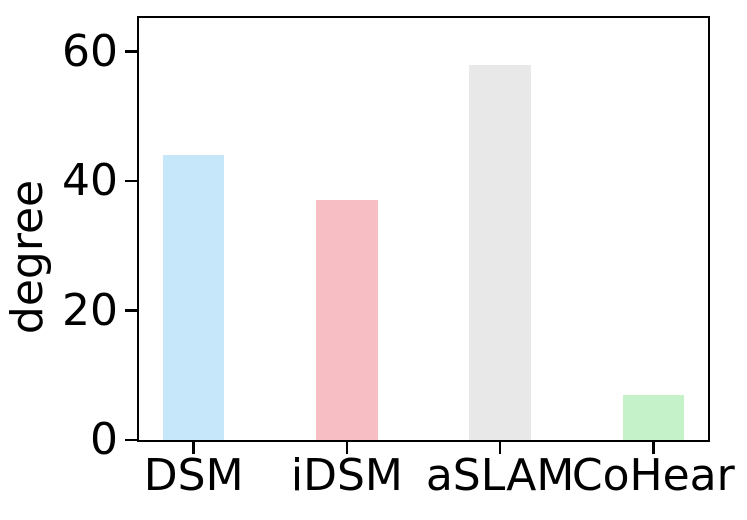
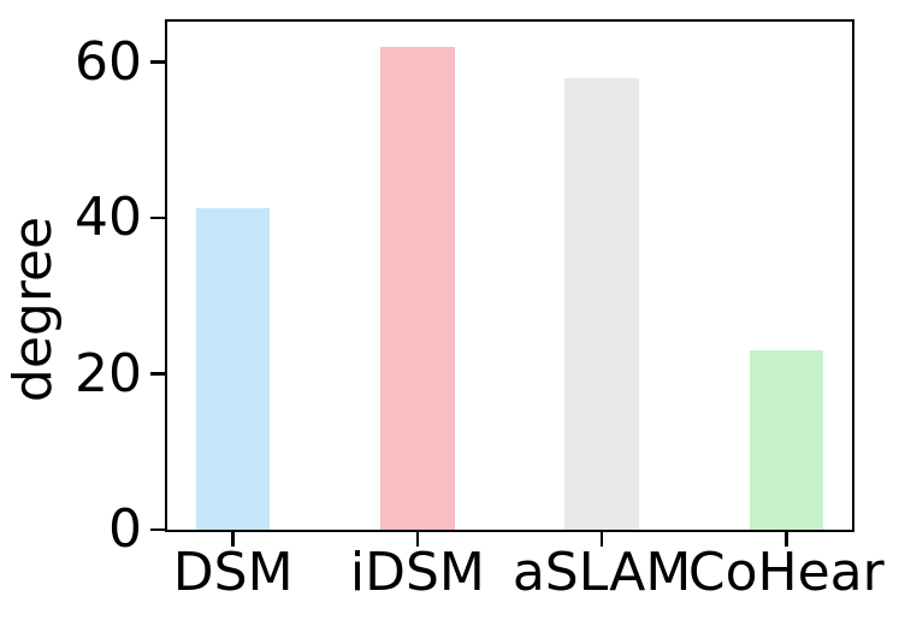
DSM: 44 -> 41
iDSM: 37 -> 62
CoHear: 7 -> 23
